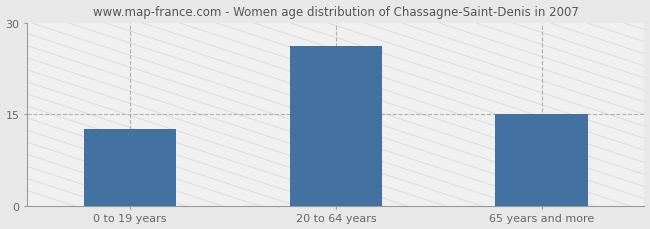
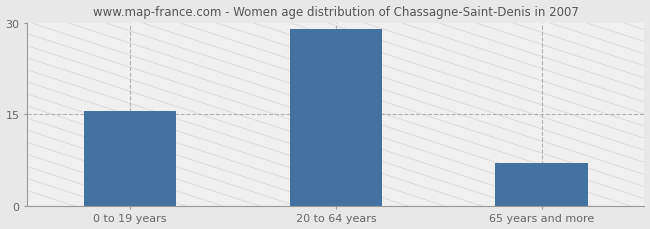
0 to 19 years: 12.6 -> 15.5
20 to 64 years: 26.2 -> 29.0
65 years and more: 15.0 -> 7.0
